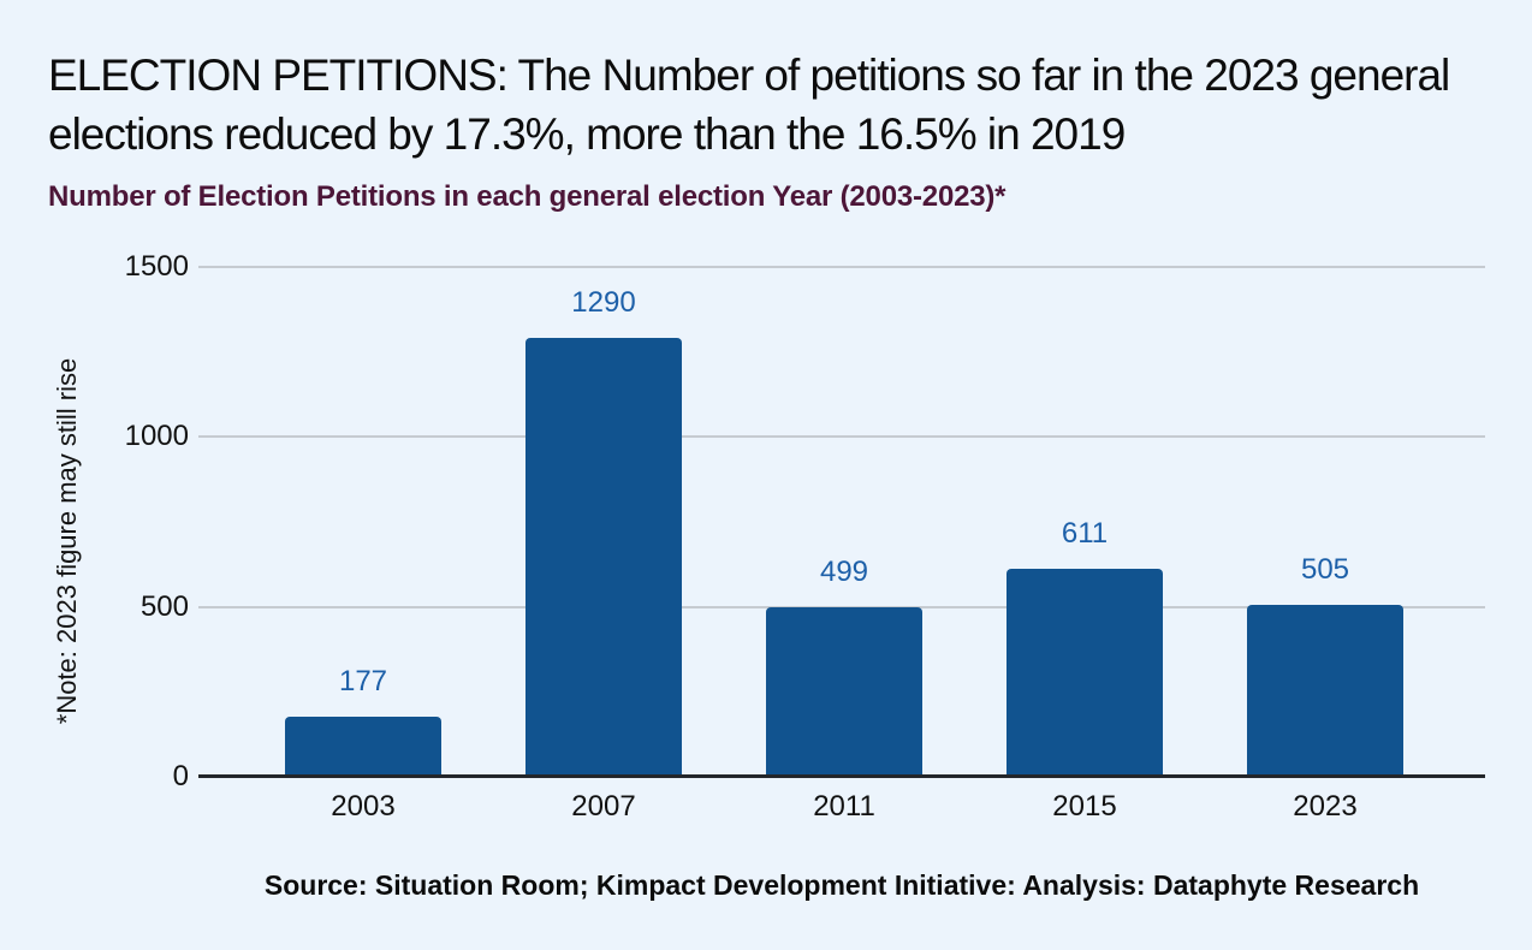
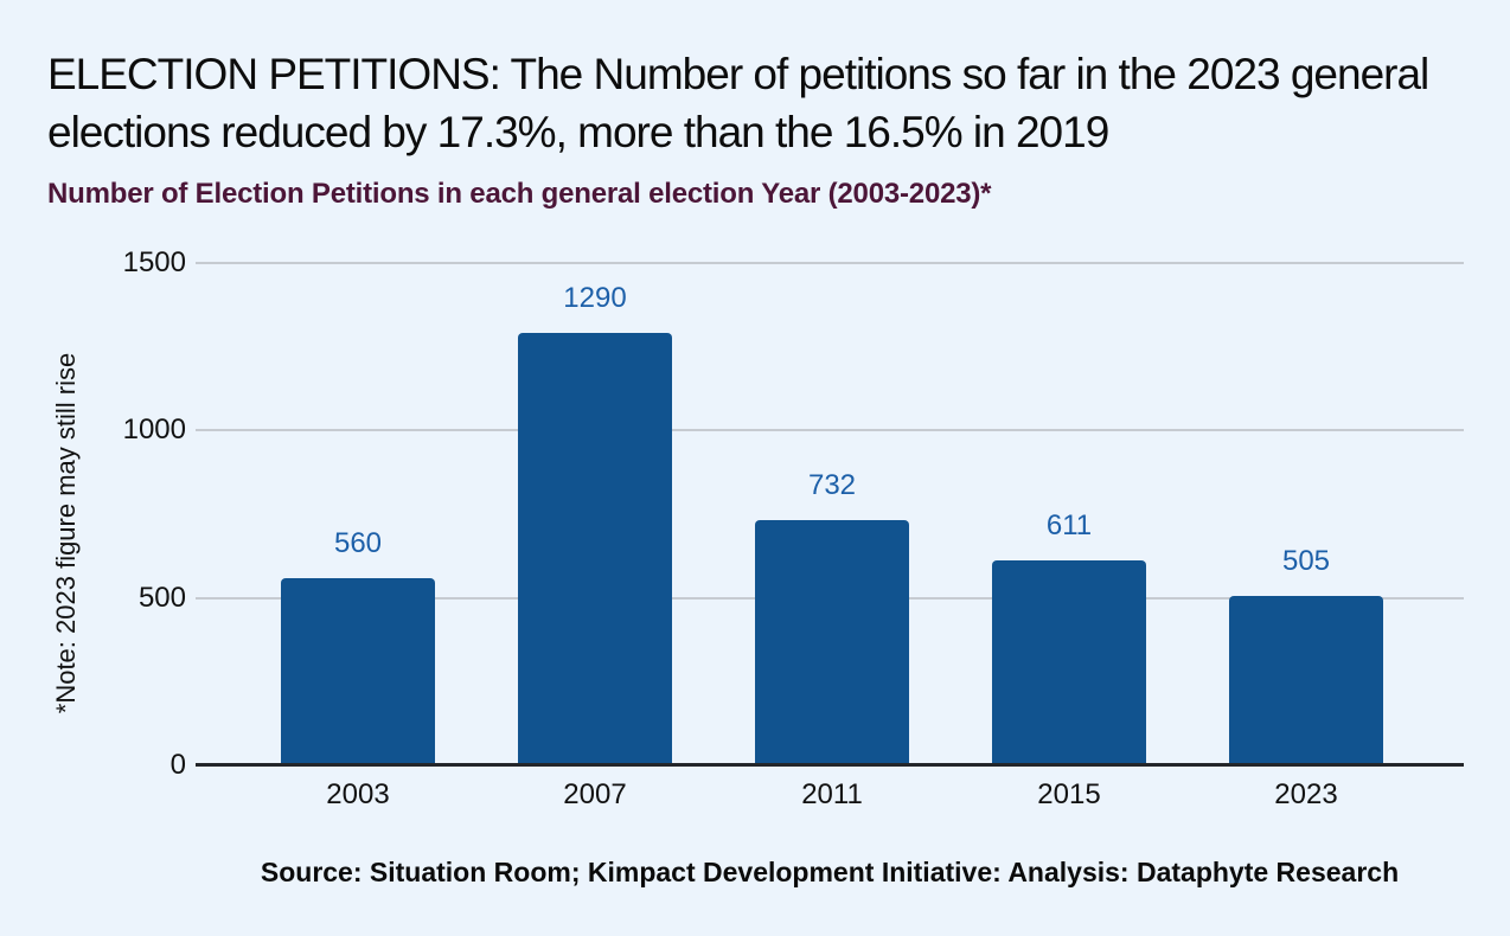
2003: 177 -> 560
2011: 499 -> 732
